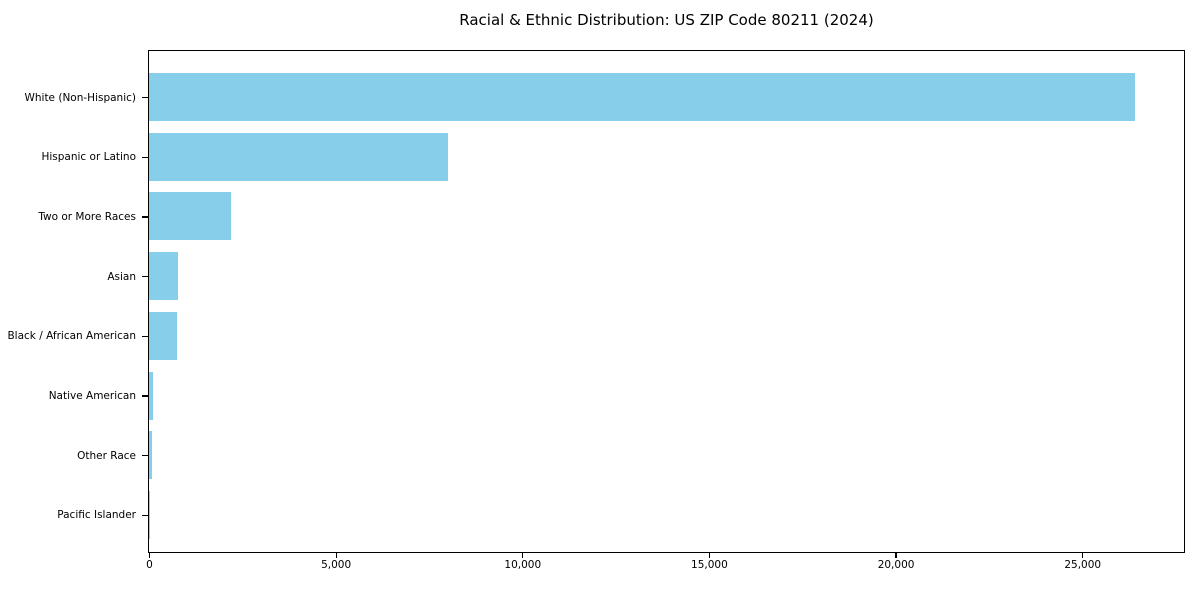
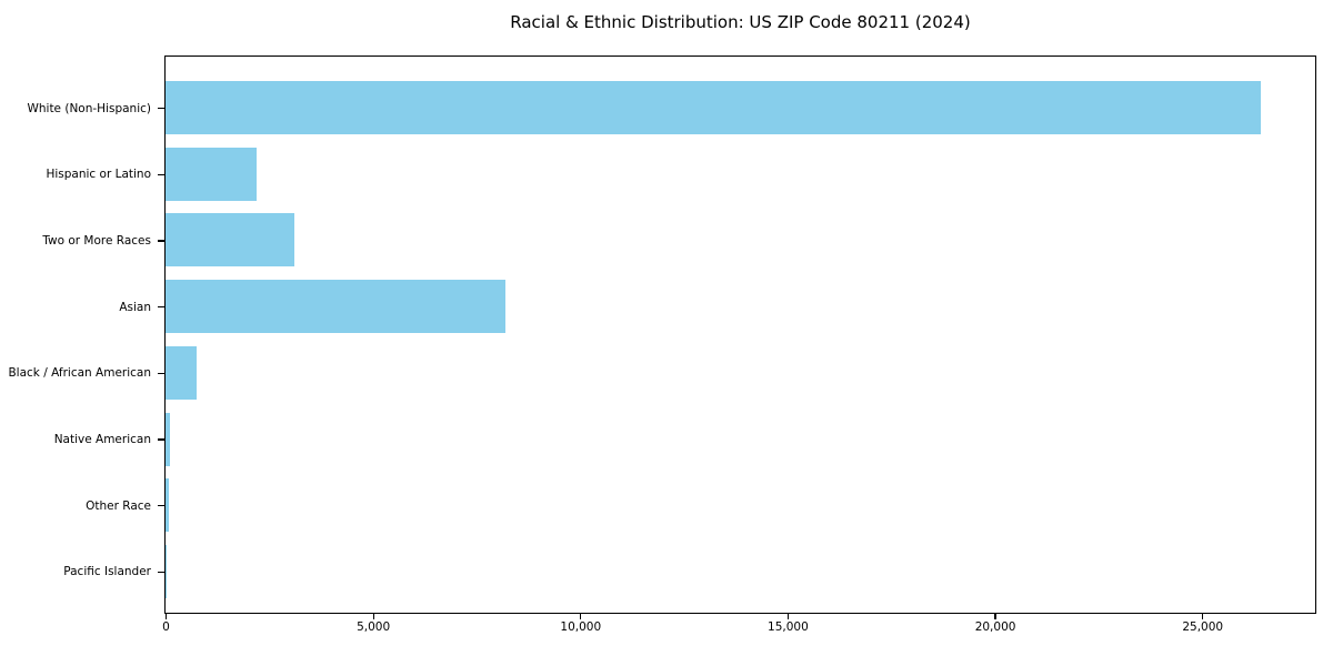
Hispanic or Latino: 8000 -> 2200
Two or More Races: 2200 -> 3100
Asian: 800 -> 8200
